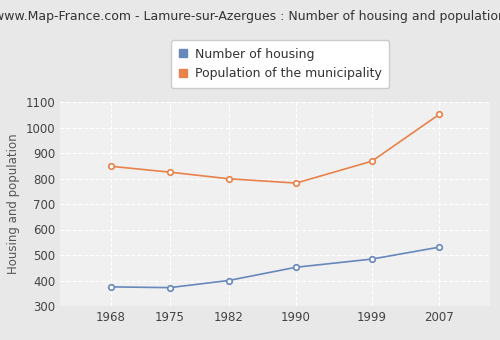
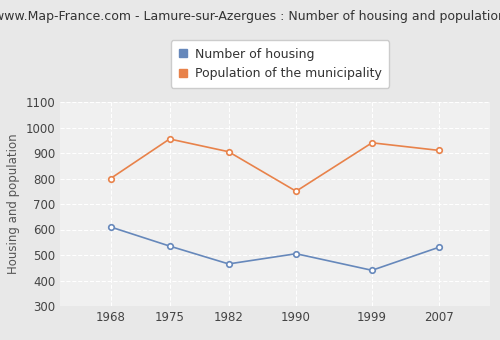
Number of housing/1968: 375 -> 610
Population of the municipality/1968: 848 -> 800
Number of housing/1975: 372 -> 535
Population of the municipality/1975: 825 -> 955
Number of housing/1982: 400 -> 465
Population of the municipality/1982: 799 -> 905
Number of housing/1990: 452 -> 505
Population of the municipality/1990: 782 -> 750
Number of housing/1999: 484 -> 440
Population of the municipality/1999: 868 -> 940
Population of the municipality/2007: 1052 -> 910
